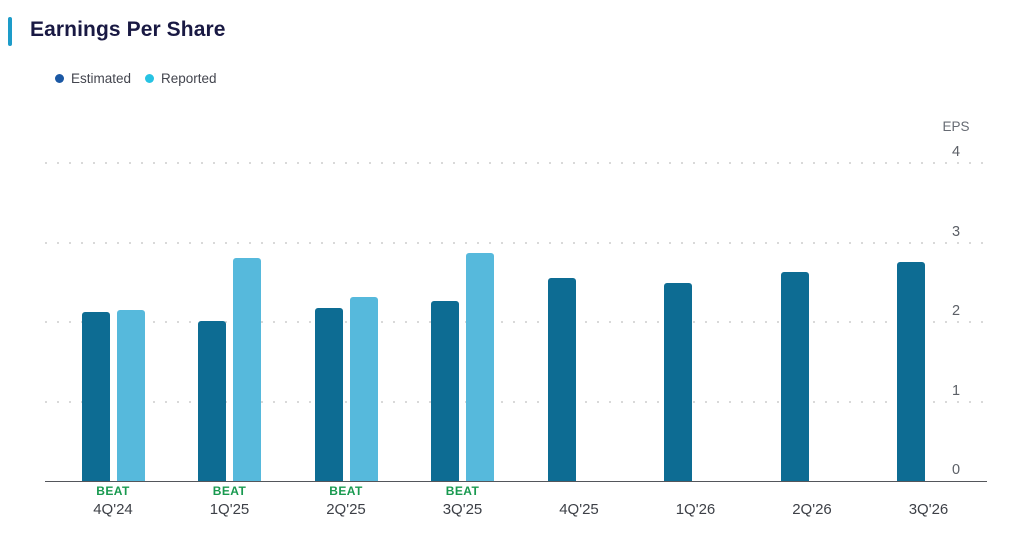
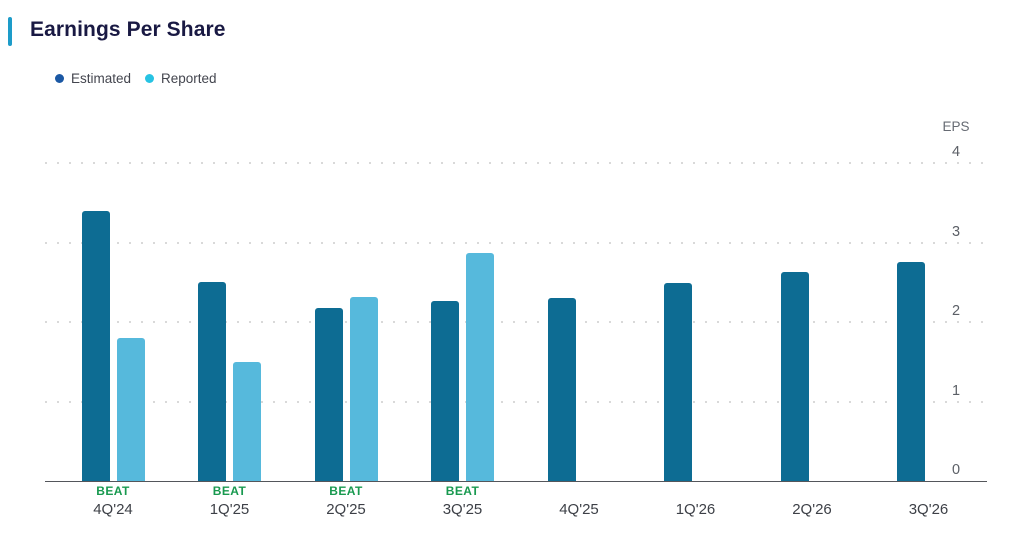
Estimated/4Q'24: 2.1 -> 3.4
Reported/4Q'24: 2.1 -> 1.8
Estimated/1Q'25: 2.0 -> 2.5
Reported/1Q'25: 2.8 -> 1.5
Estimated/4Q'25: 2.5 -> 2.3
